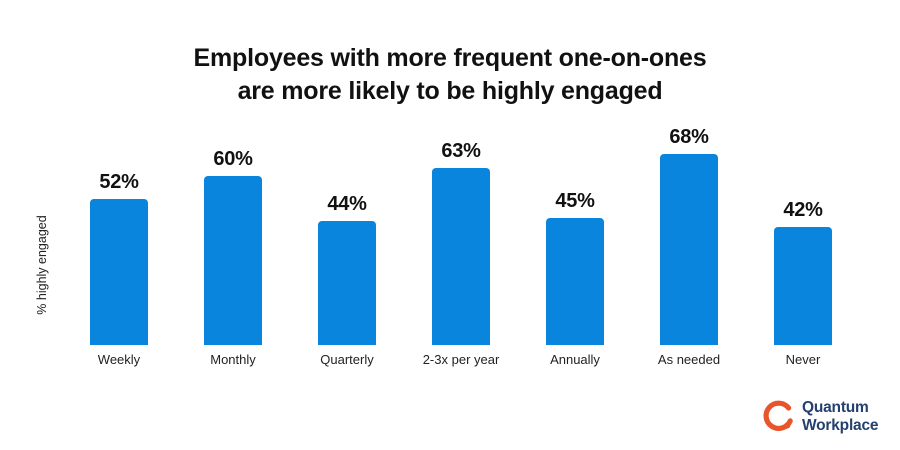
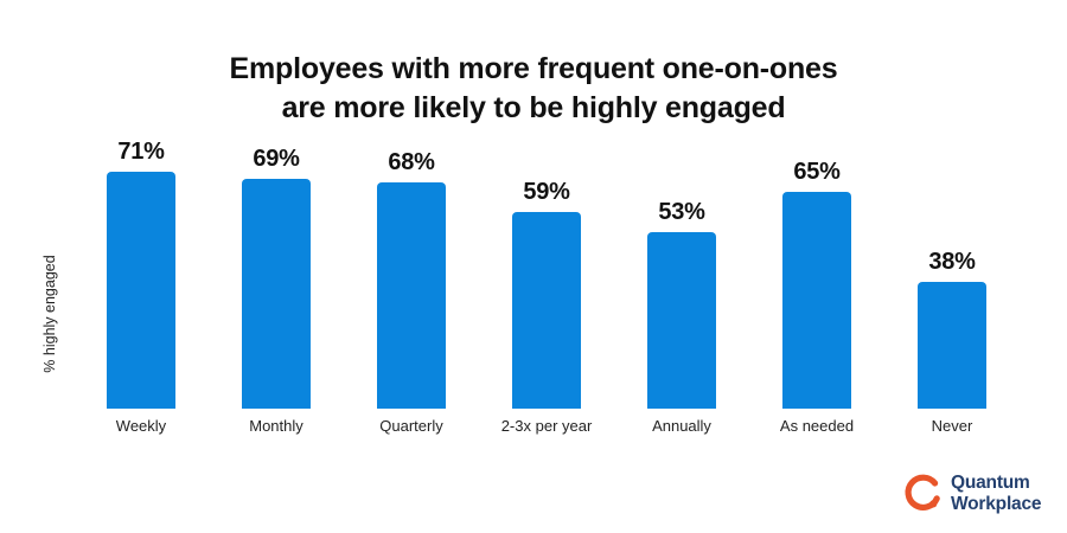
Weekly: 52% -> 71%
Monthly: 60% -> 69%
Quarterly: 44% -> 68%
2-3x per year: 63% -> 59%
Annually: 45% -> 53%
As needed: 68% -> 65%
Never: 42% -> 38%
